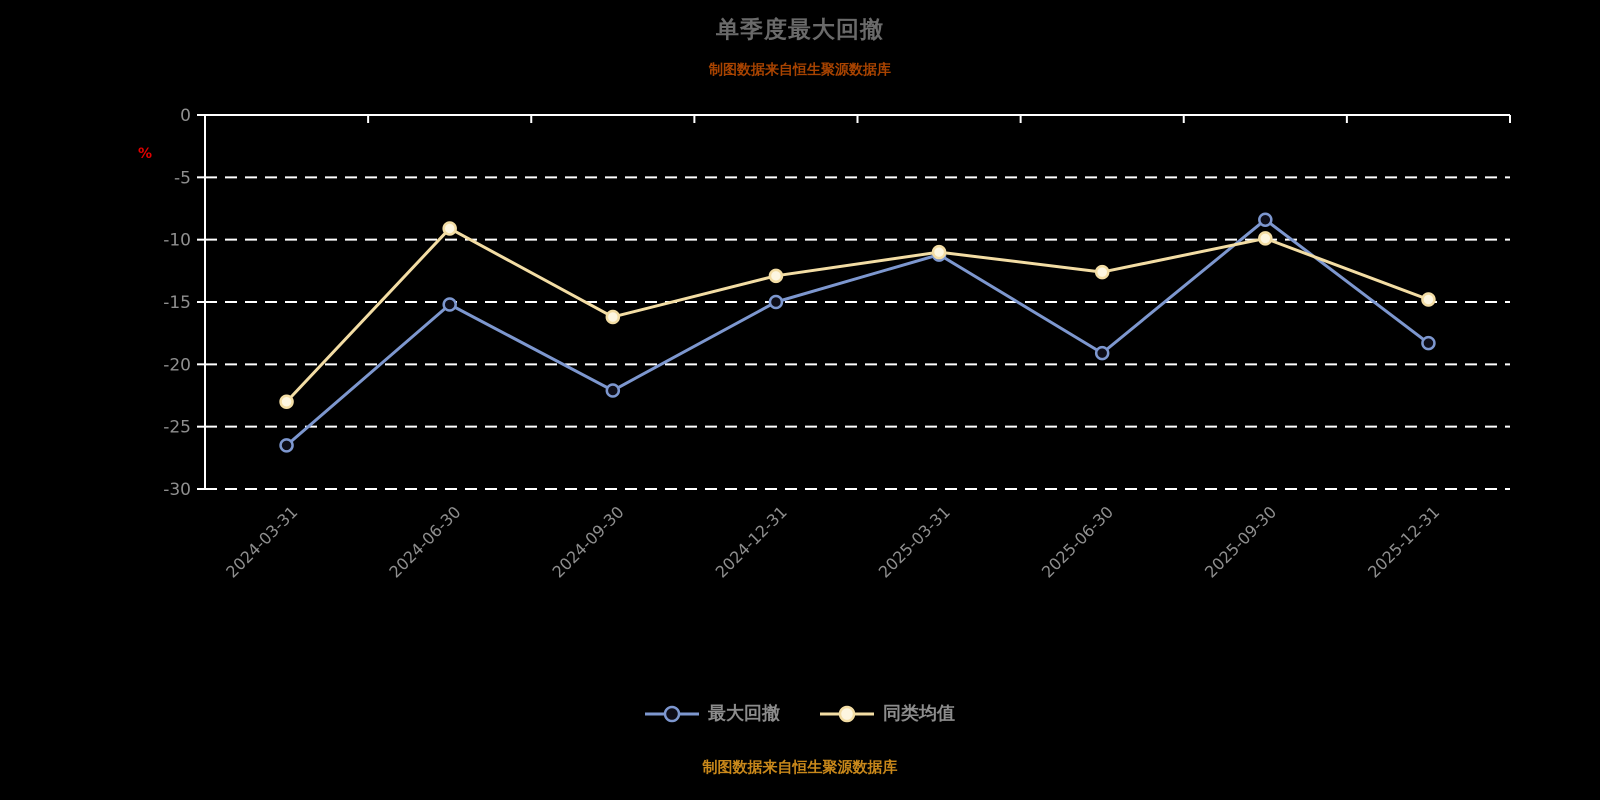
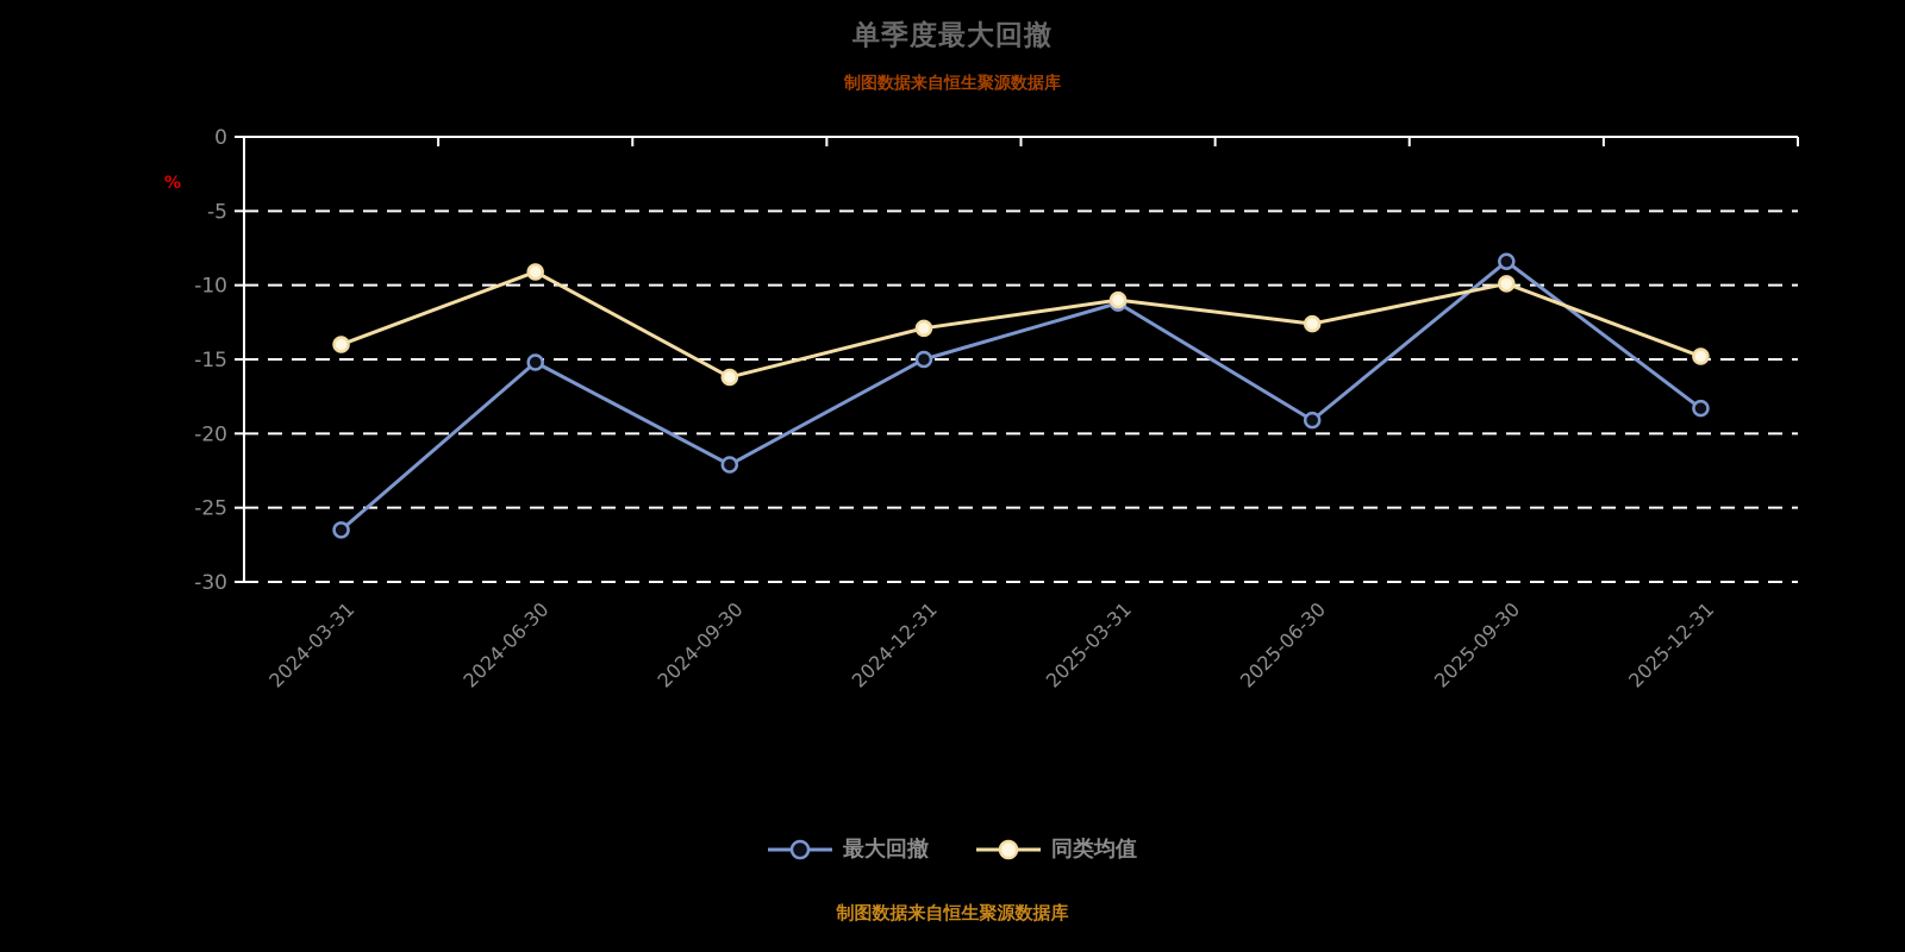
同类均值/2024-03-31: -23.0 -> -14.0
